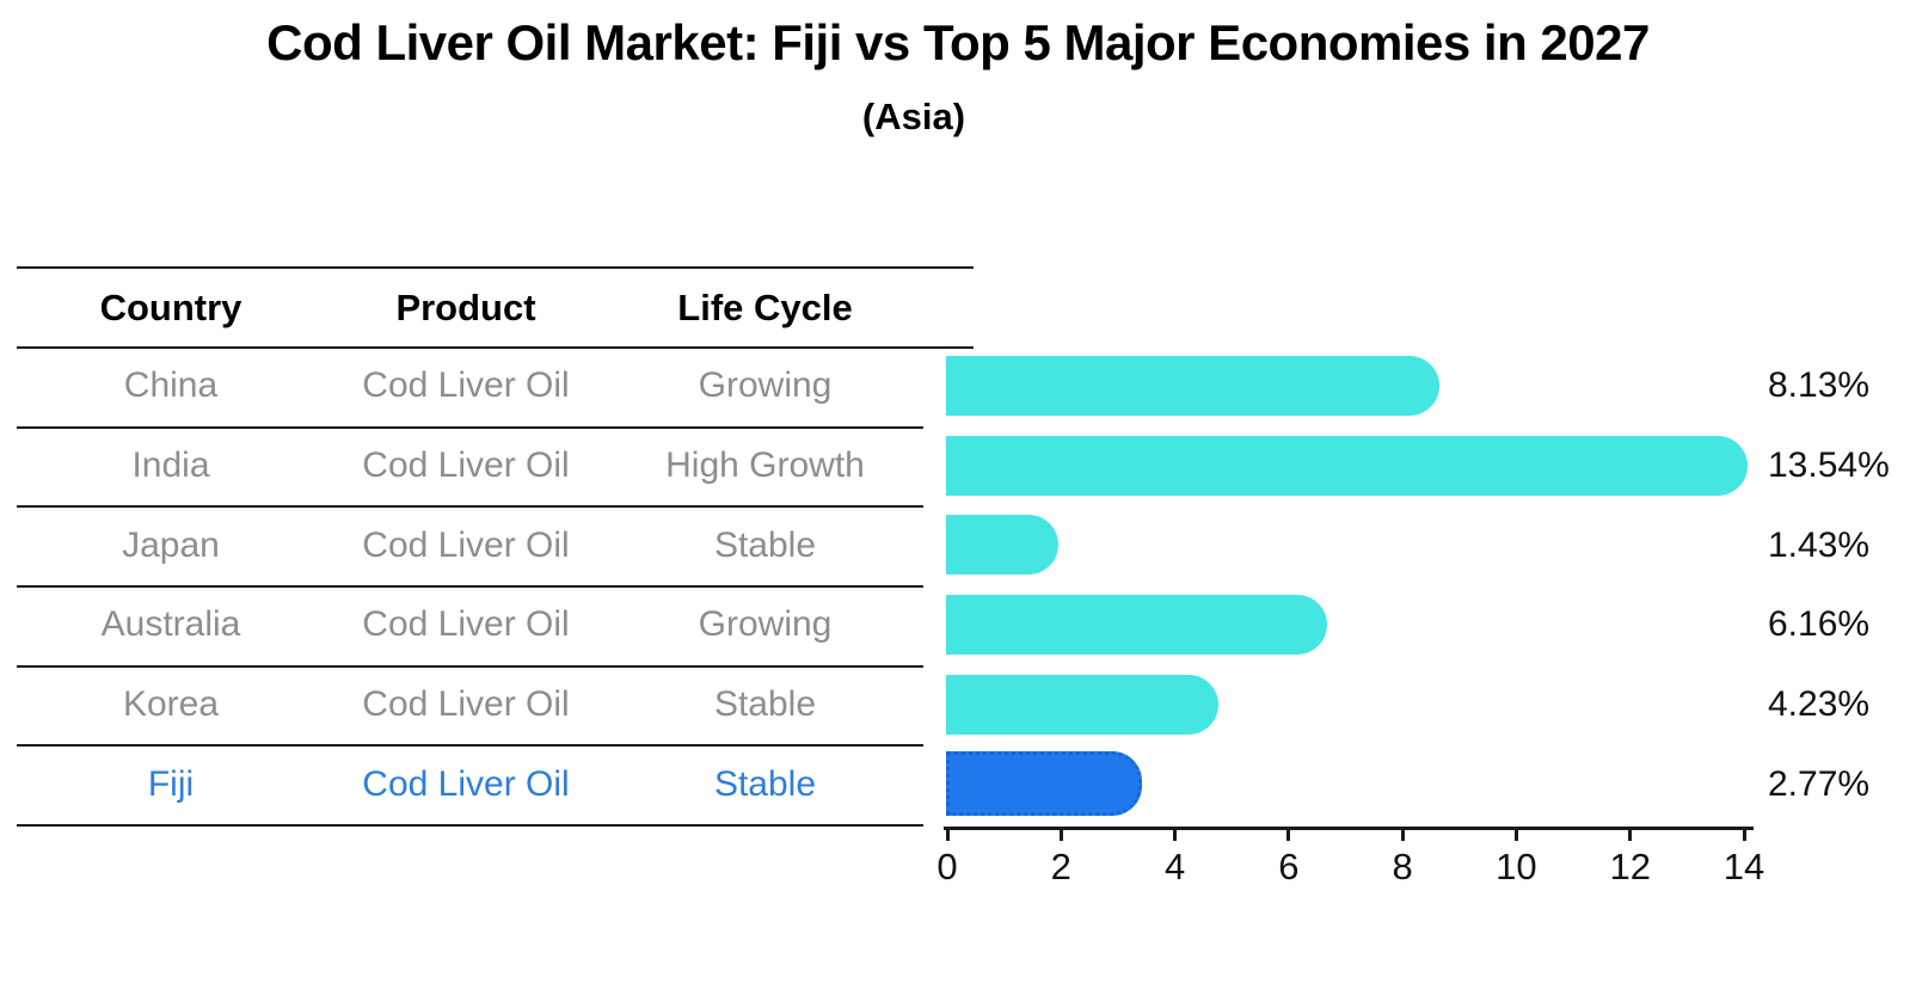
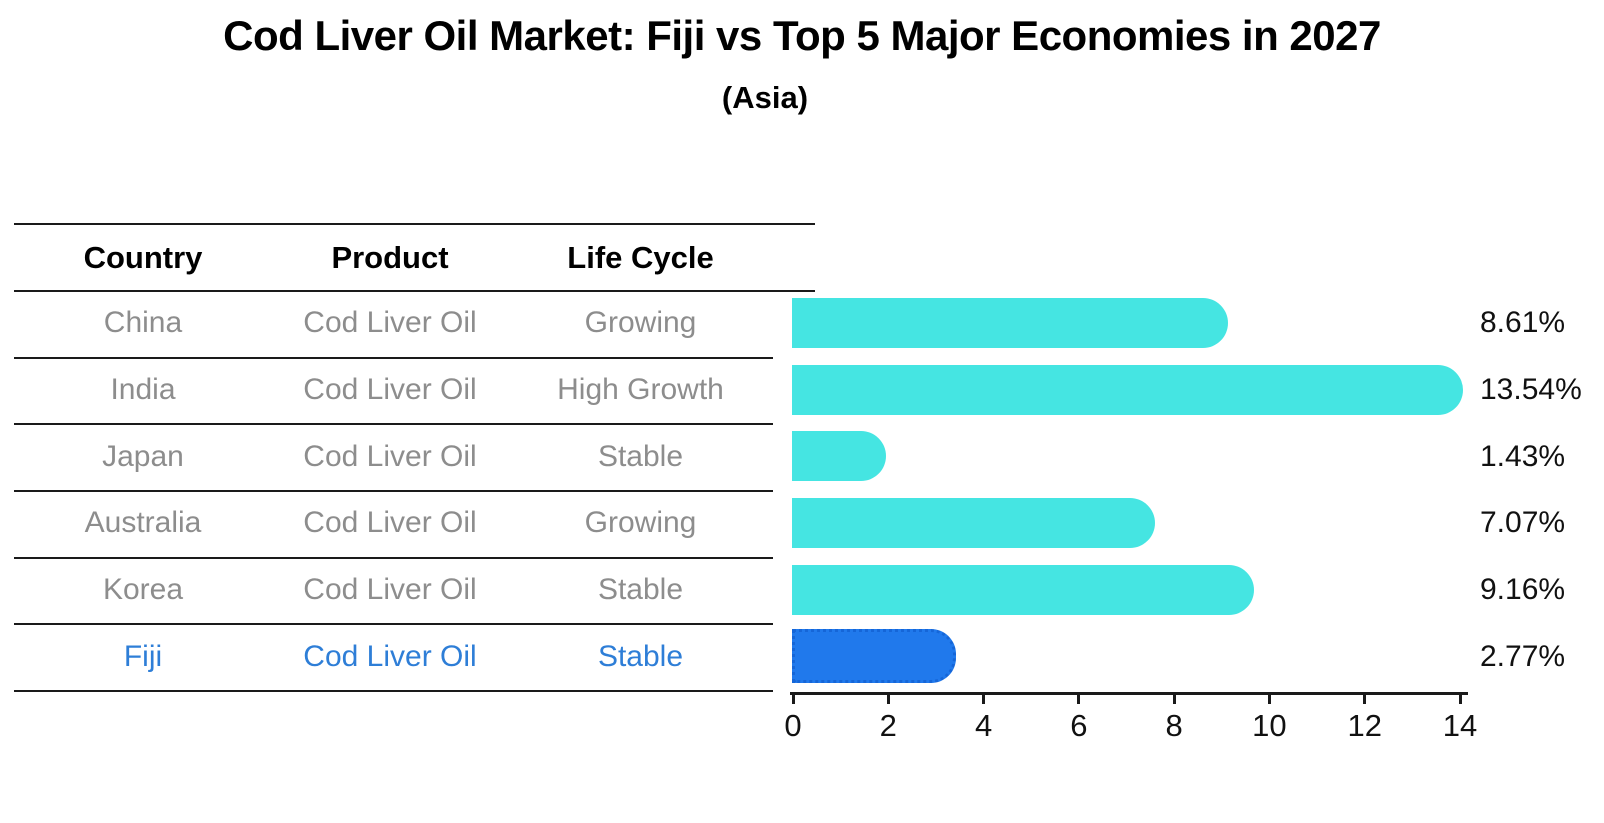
China: 8.13% -> 8.61%
Australia: 6.16% -> 7.07%
Korea: 4.23% -> 9.16%
